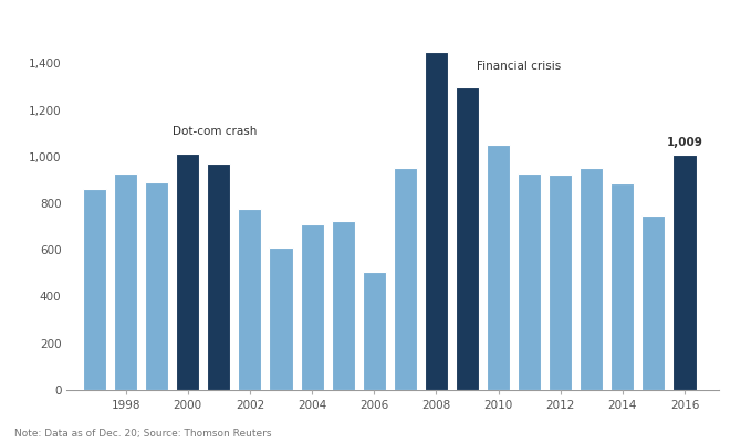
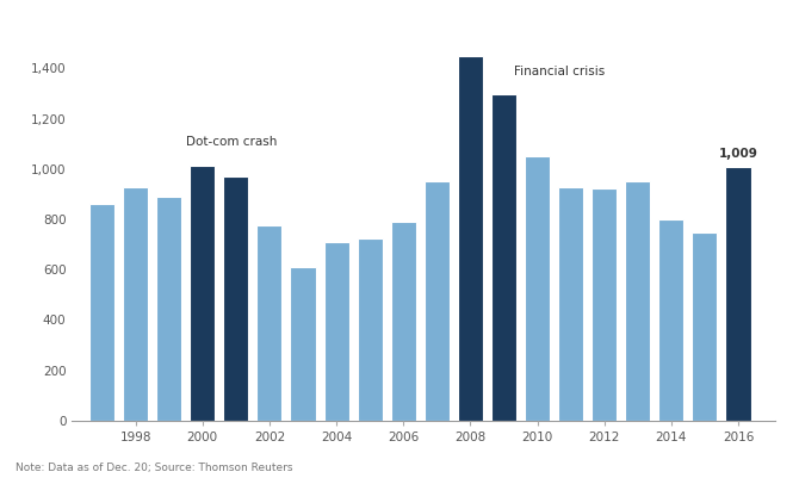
2006: 505 -> 790
2014: 885 -> 800
